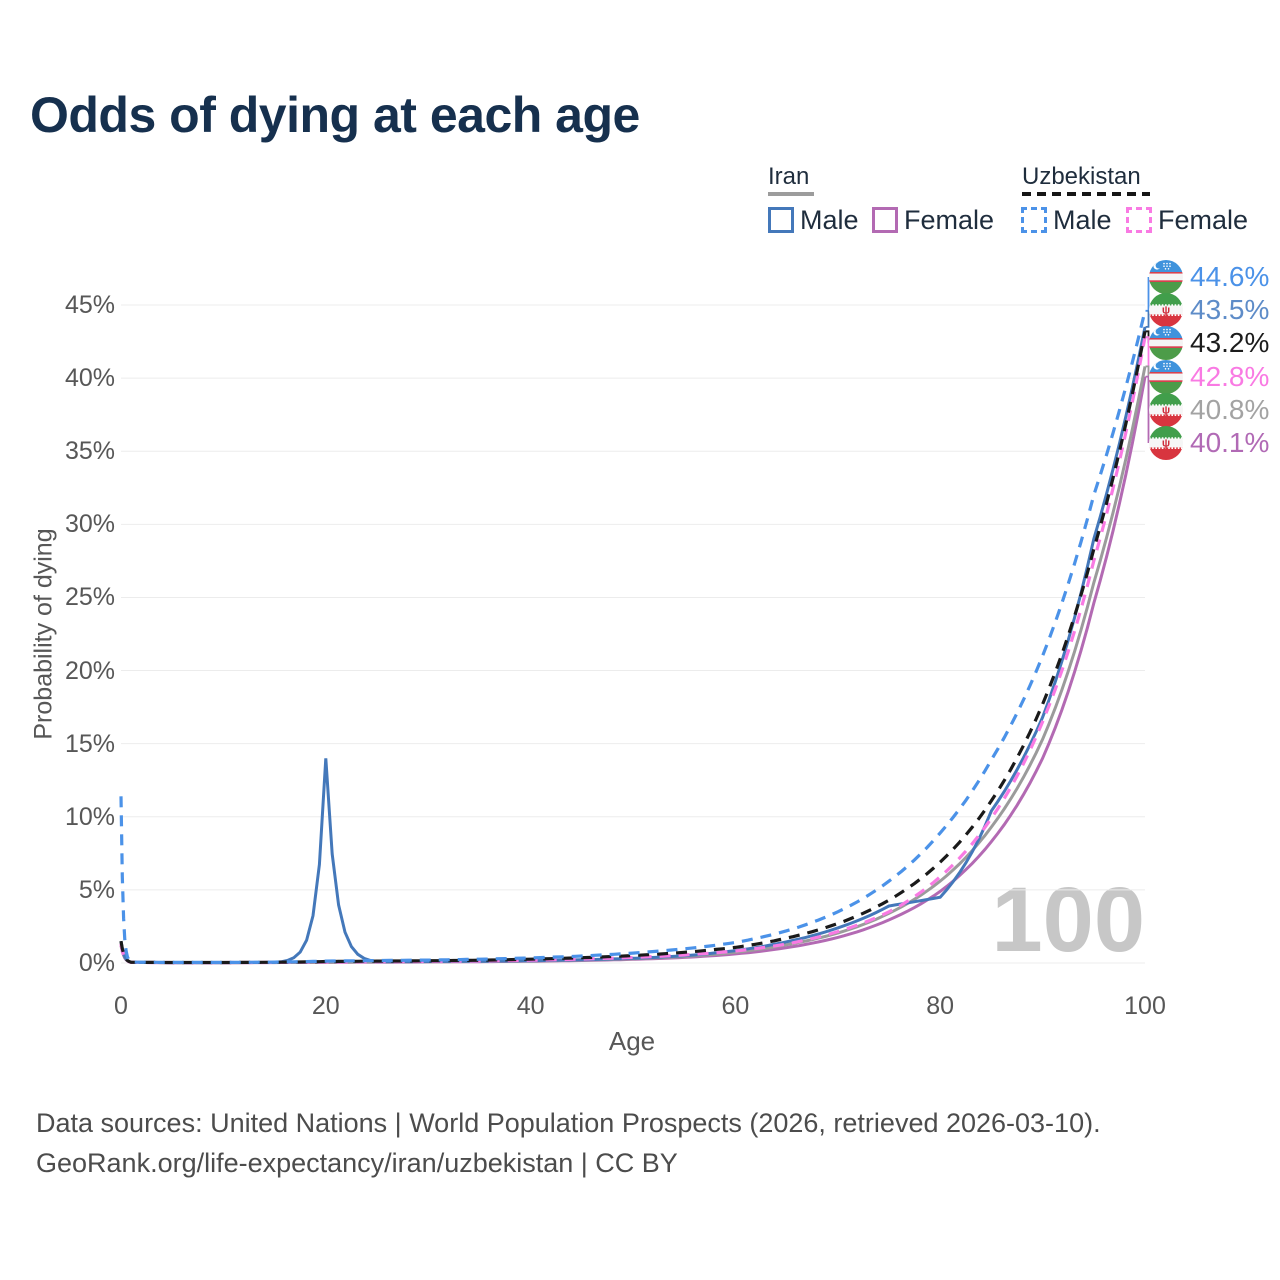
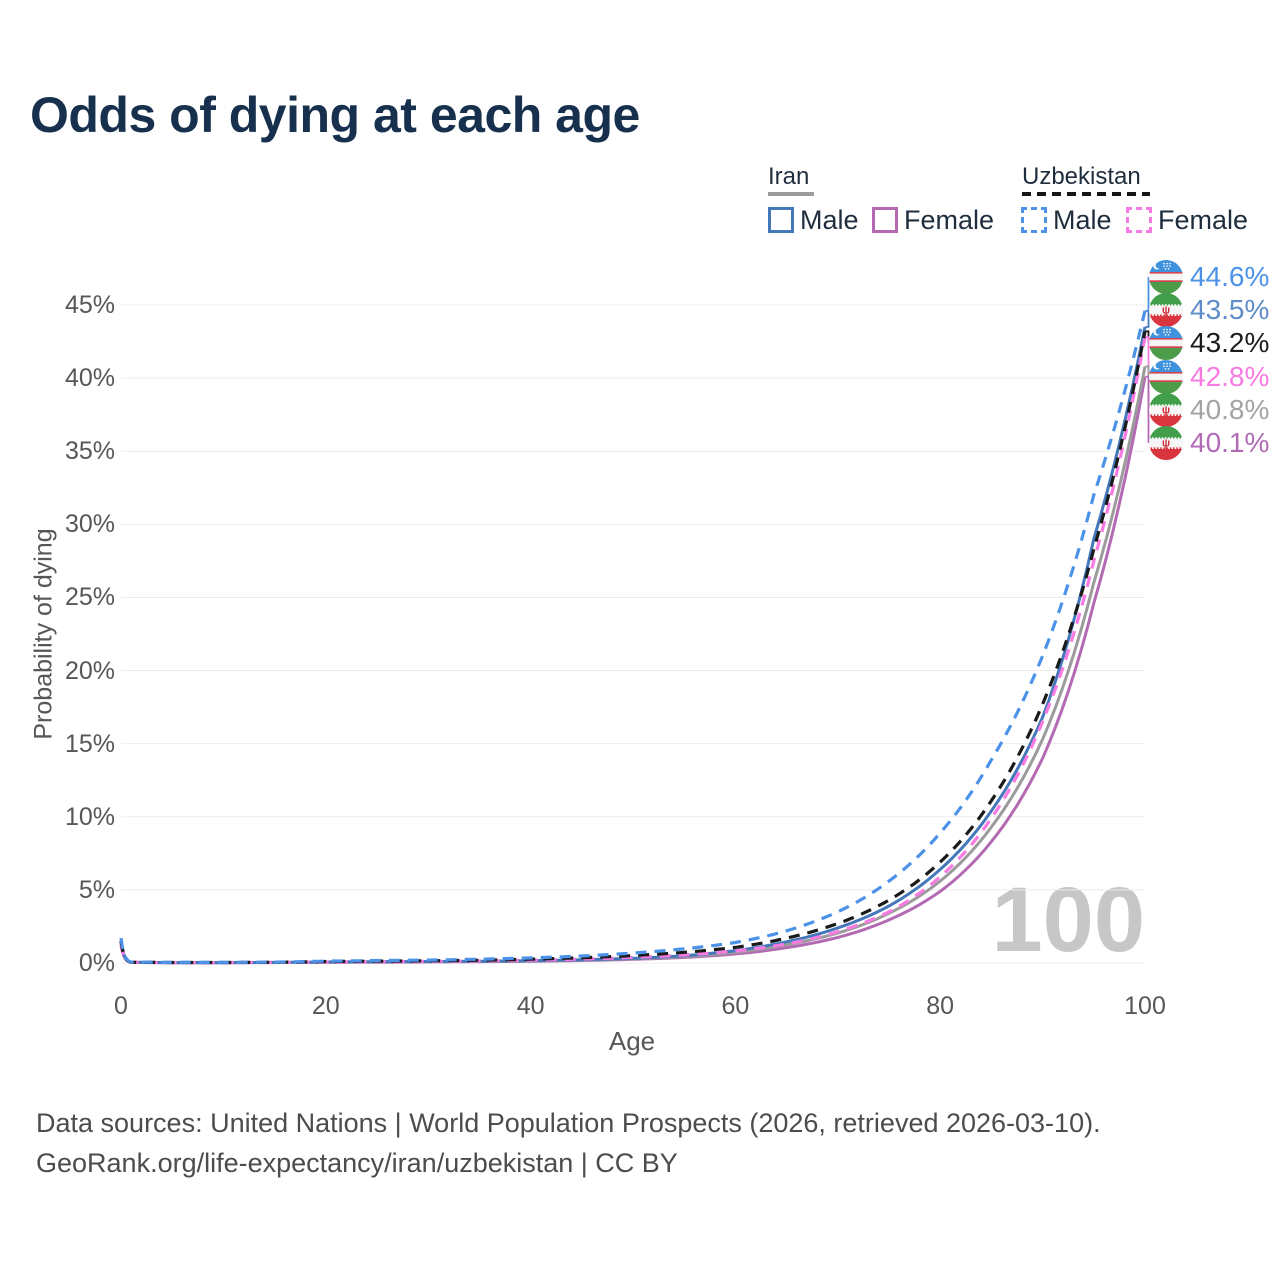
Uzbekistan Male/0: 11.4% -> 1.7%
Iran Male/20: 14.0% -> 0.1%
Iran Male/80: 4.5% -> 6.4%
